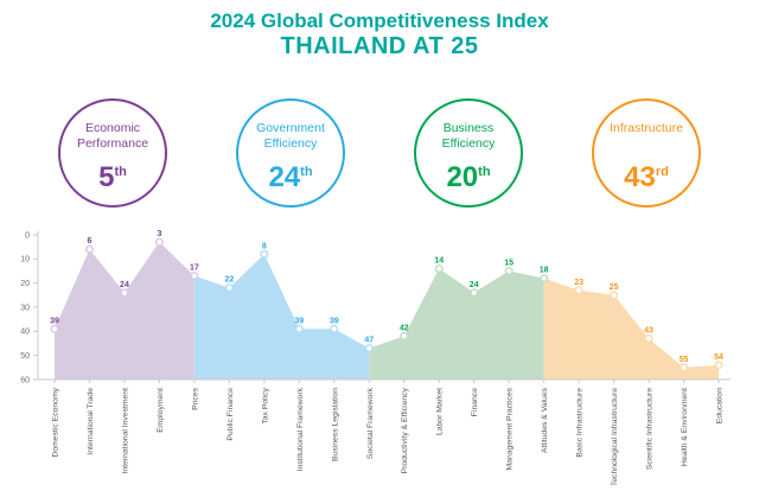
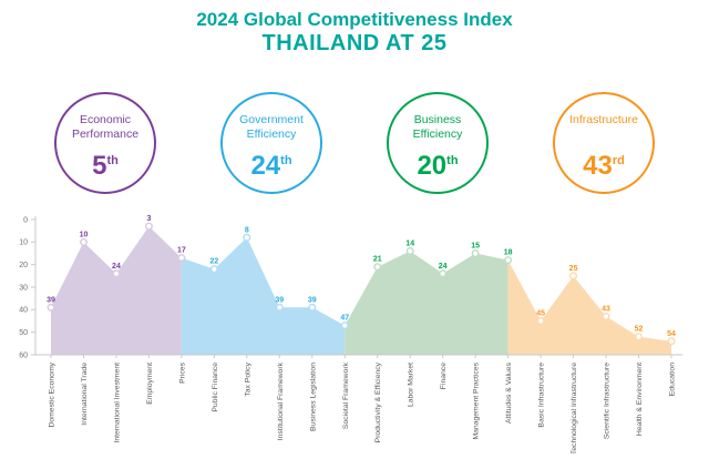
International Trade: 6 -> 10
Productivity & Efficiency: 42 -> 21
Basic Infrastructure: 23 -> 45
Health & Environment: 55 -> 52
